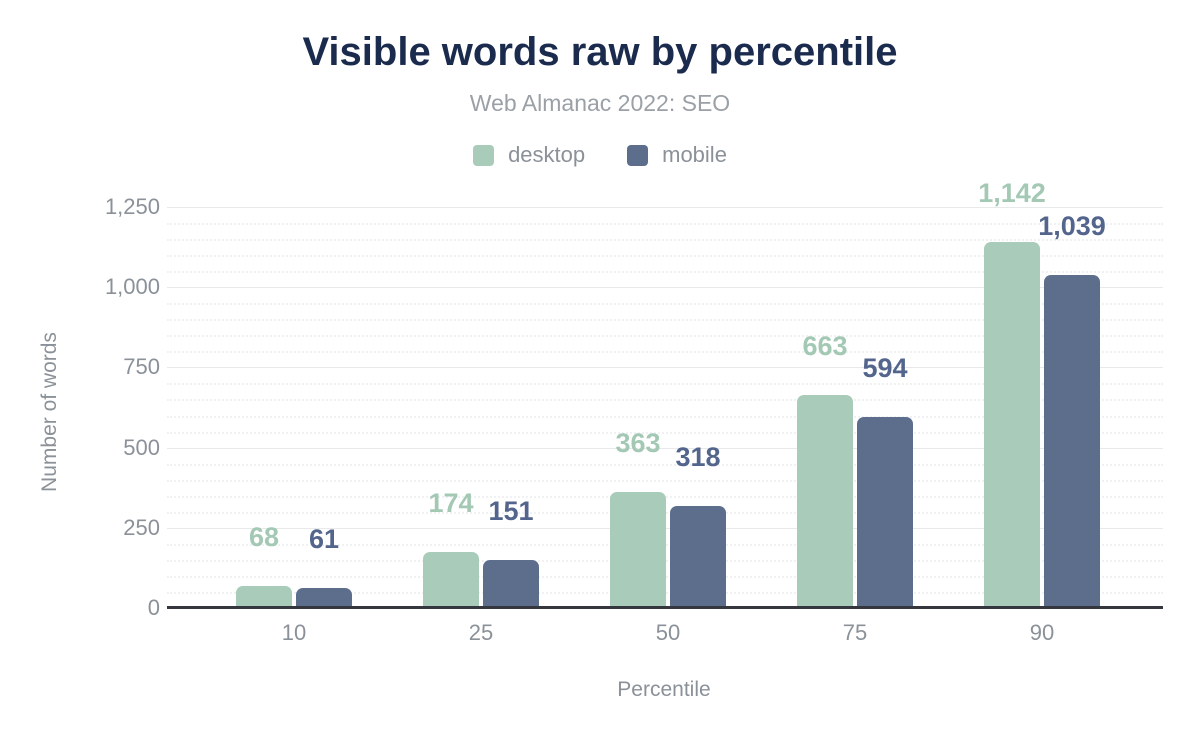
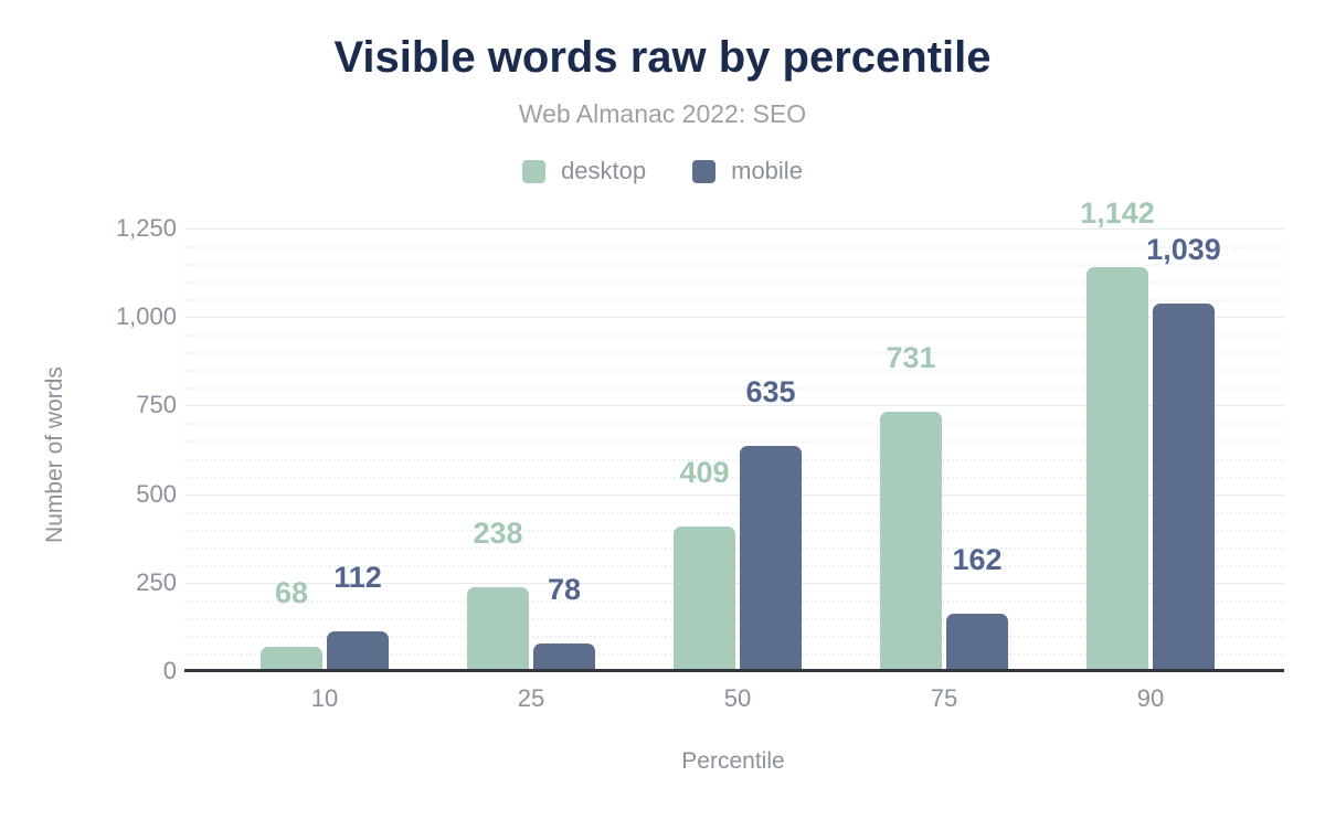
mobile/10: 61 -> 112
desktop/25: 174 -> 238
mobile/25: 151 -> 78
desktop/50: 363 -> 409
mobile/50: 318 -> 635
desktop/75: 663 -> 731
mobile/75: 594 -> 162
